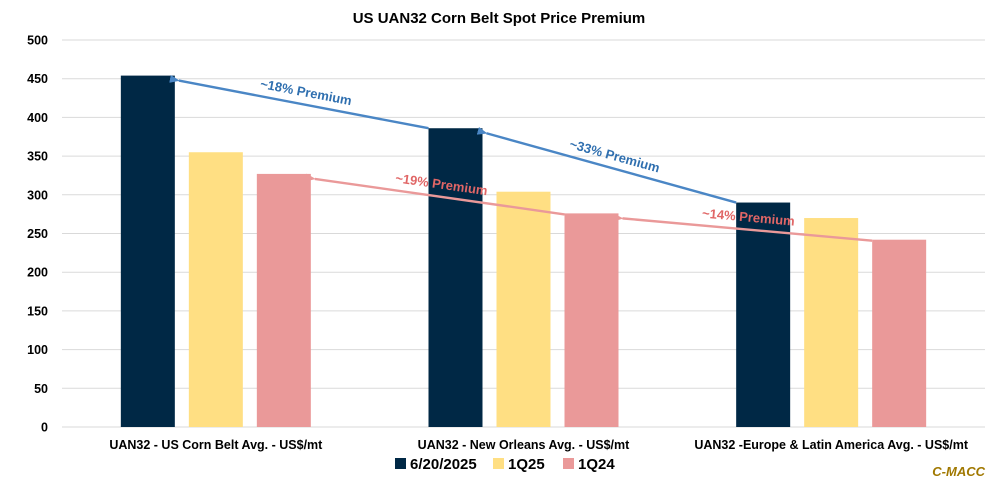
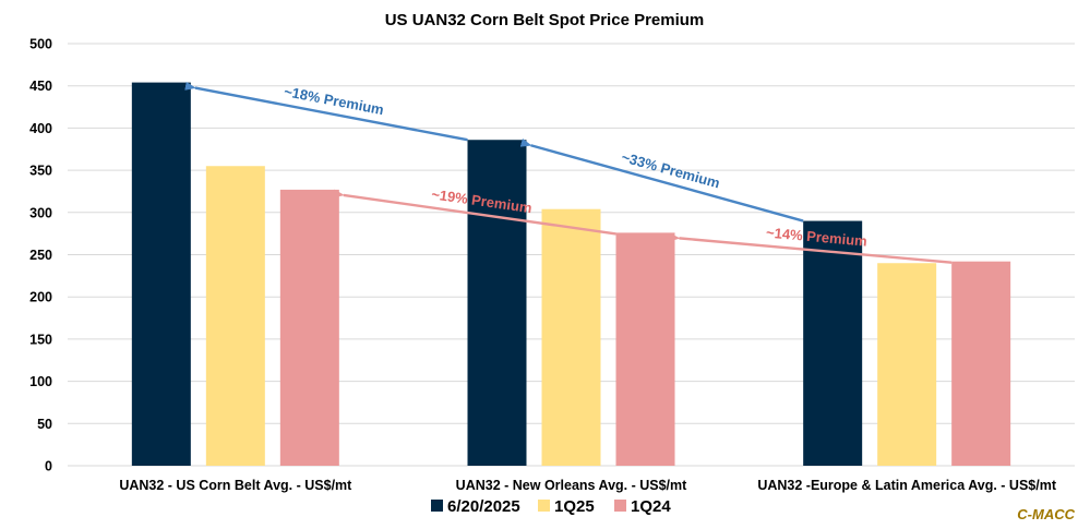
1Q25/UAN32 -Europe & Latin America Avg. - US$/mt: 270 -> 240
